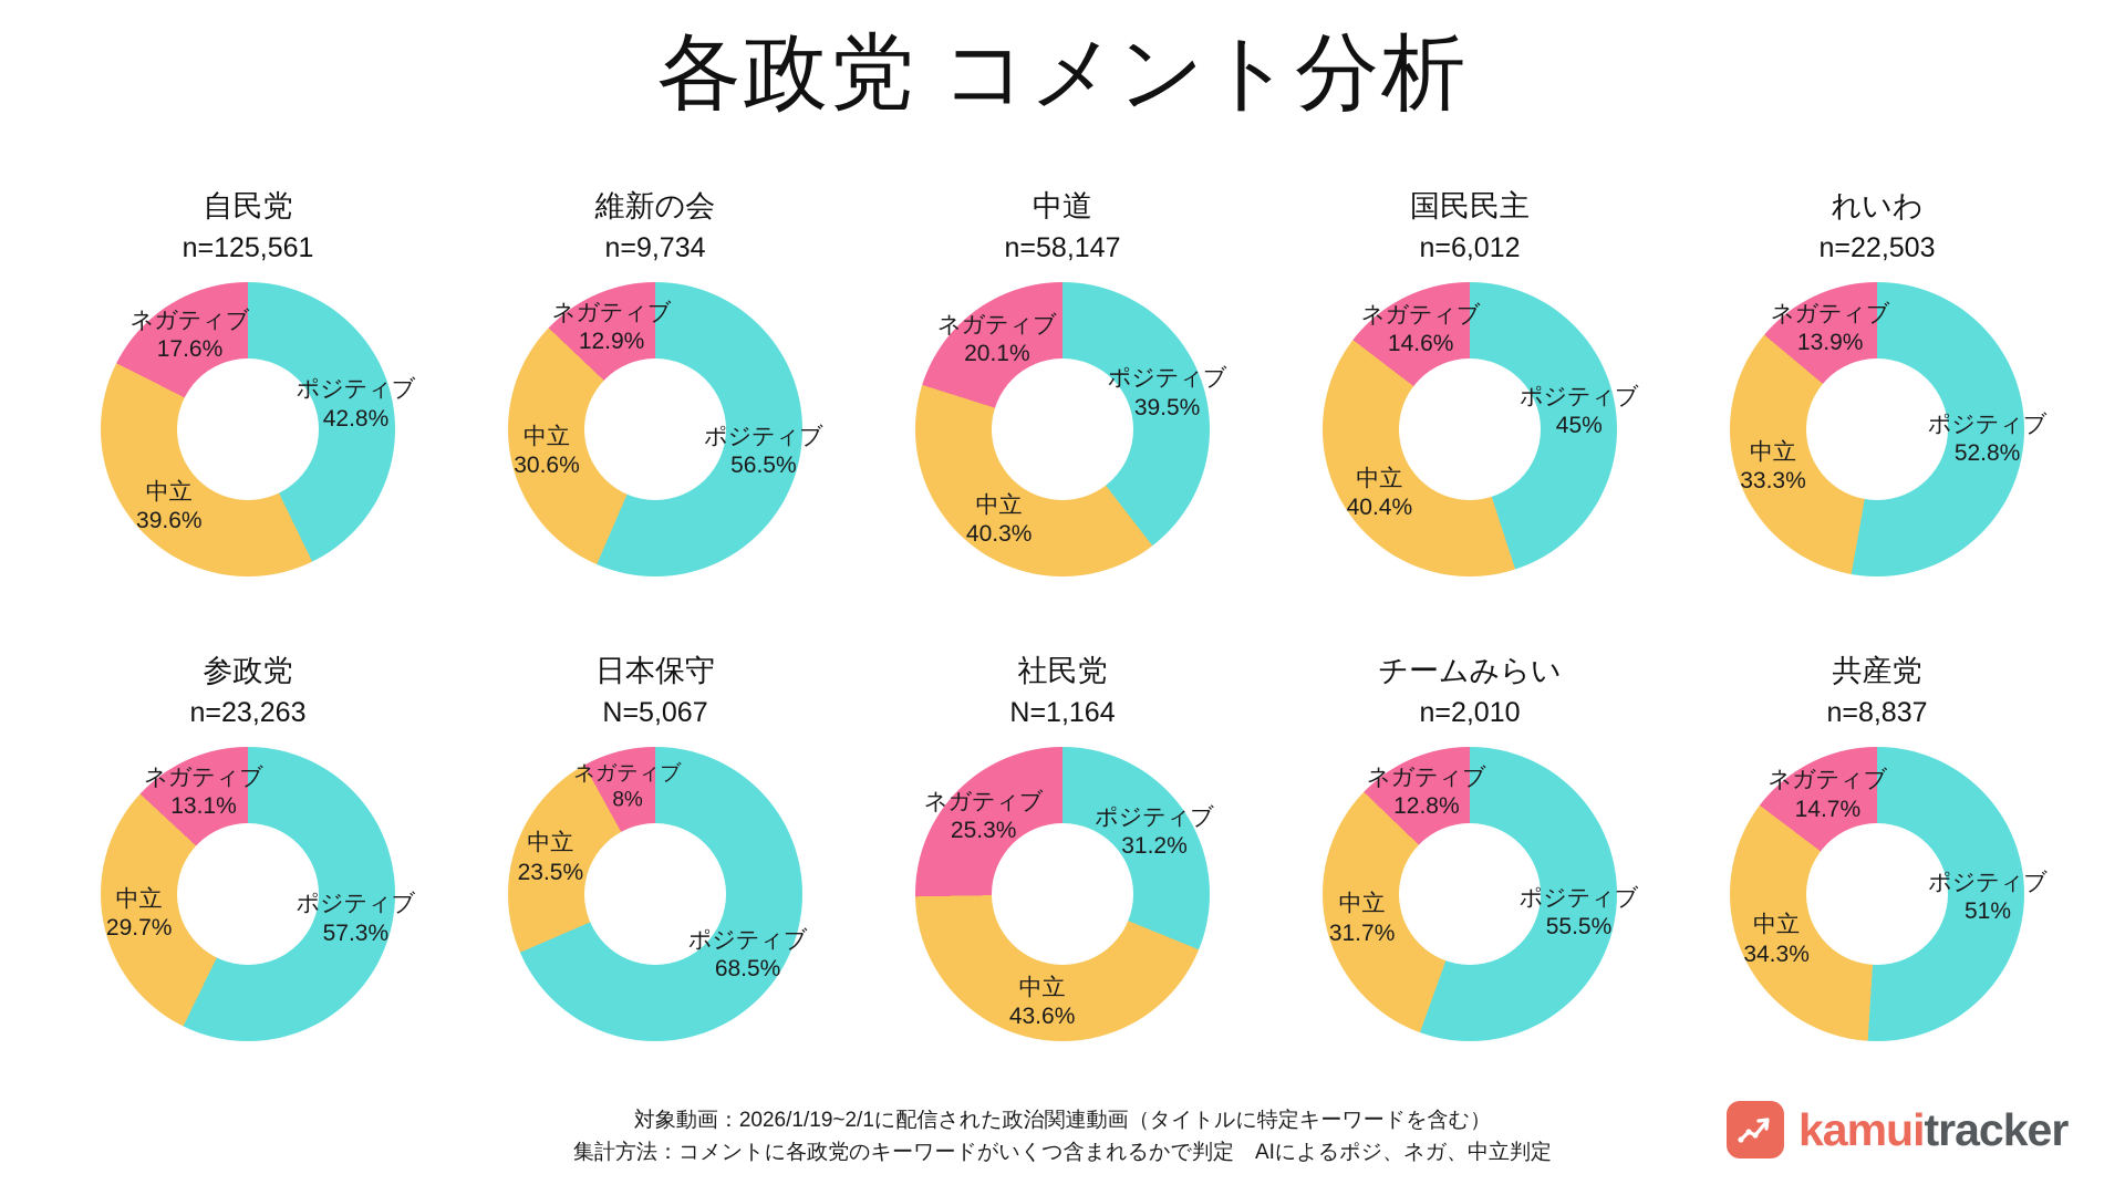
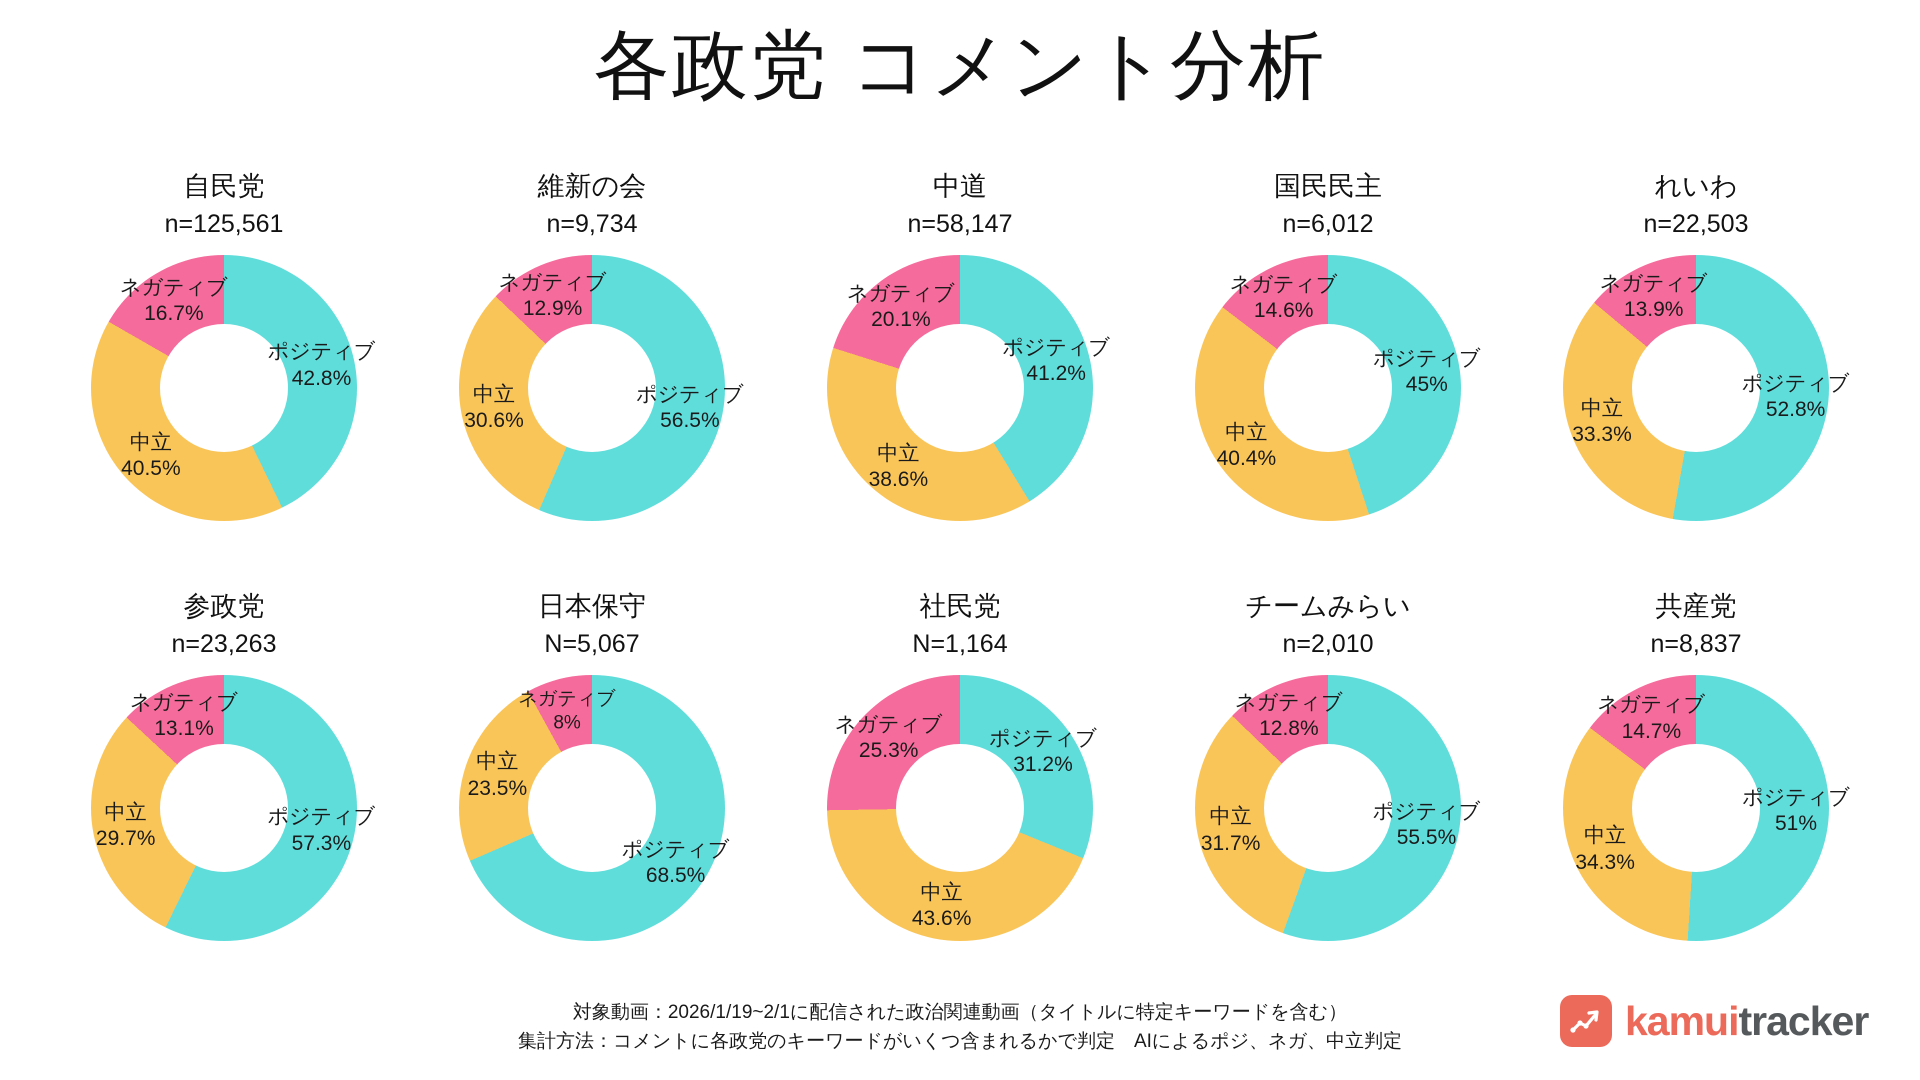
自民党/中立: 39.6% -> 40.5%
自民党/ネガティブ: 17.6% -> 16.7%
中道/ポジティブ: 39.5% -> 41.2%
中道/中立: 40.3% -> 38.6%
